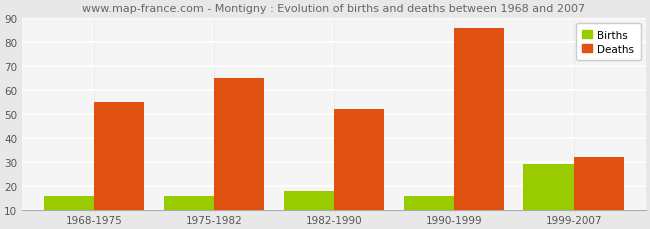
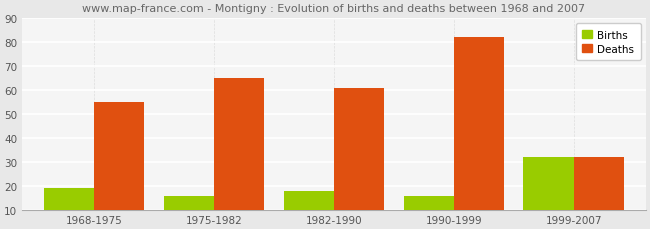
Births/1968-1975: 16 -> 19
Deaths/1982-1990: 52 -> 61
Deaths/1990-1999: 86 -> 82
Births/1999-2007: 29 -> 32
